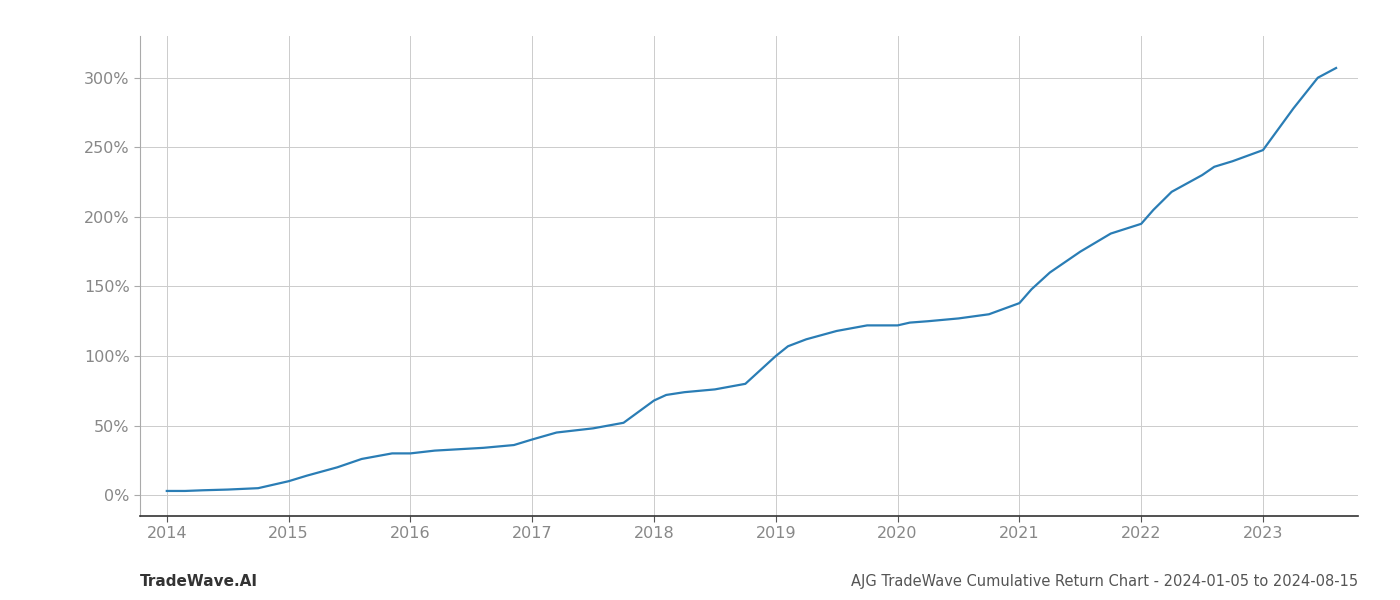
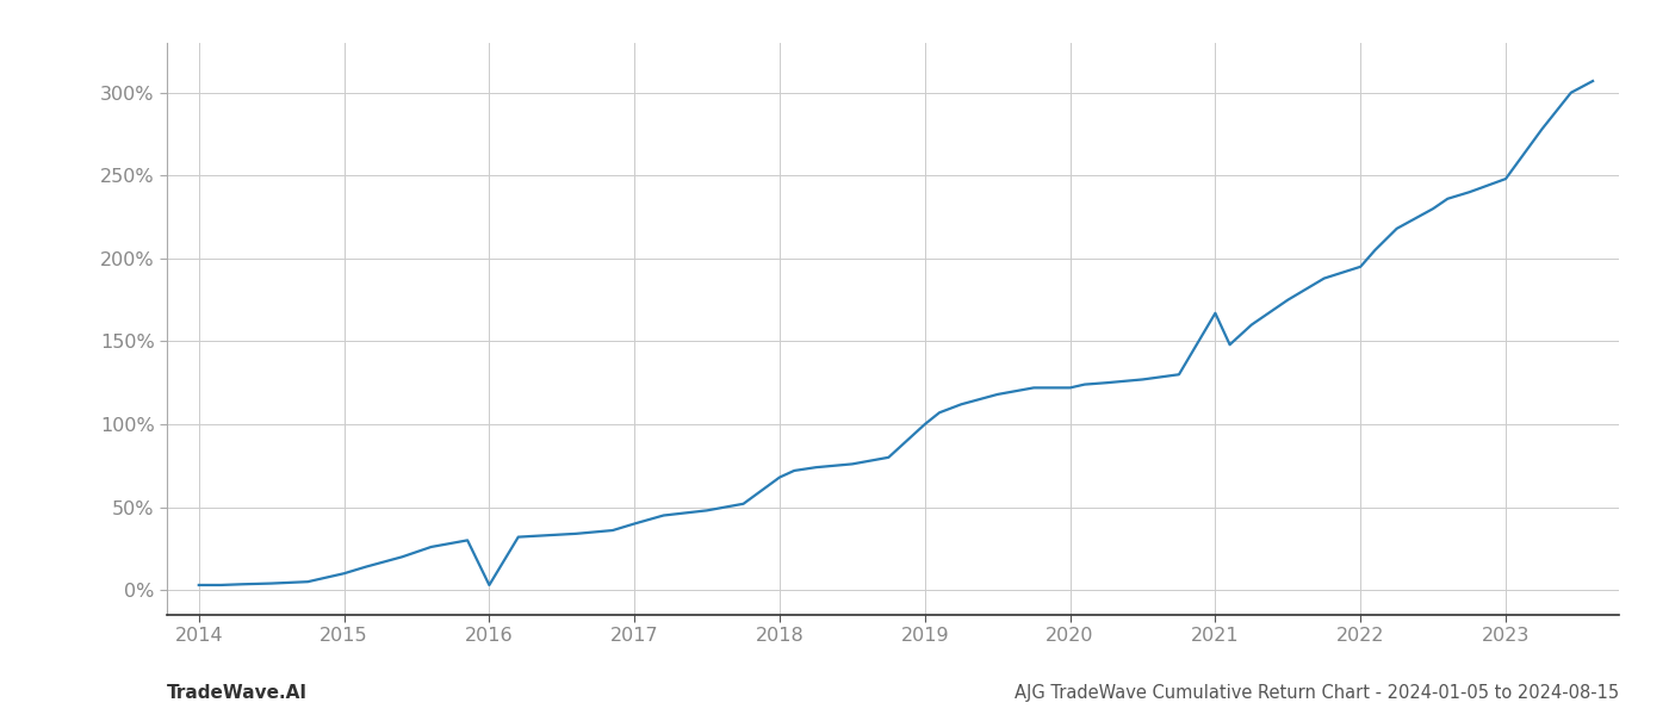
2016: 30% -> 3%
2021: 138% -> 167%
